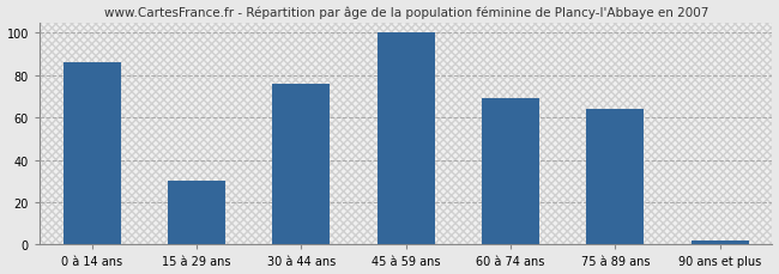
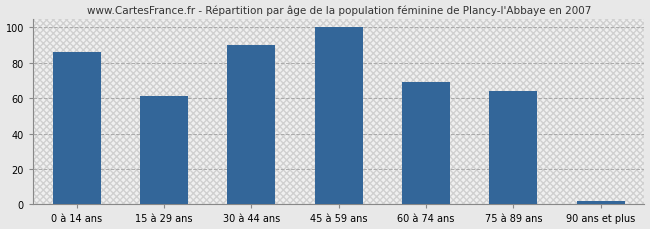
15 à 29 ans: 30 -> 61
30 à 44 ans: 76 -> 90
